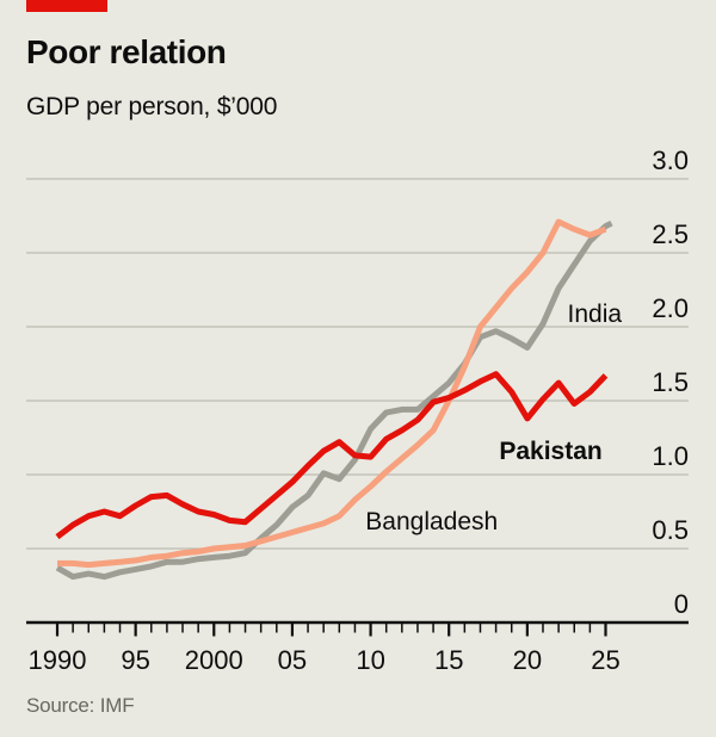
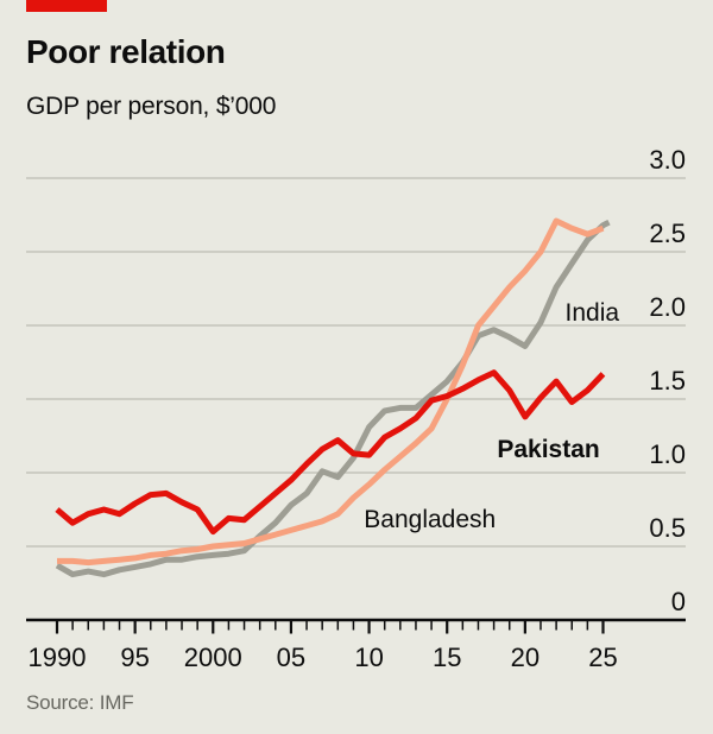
Pakistan/1990: 0.58 -> 0.75
Pakistan/2000: 0.73 -> 0.60
